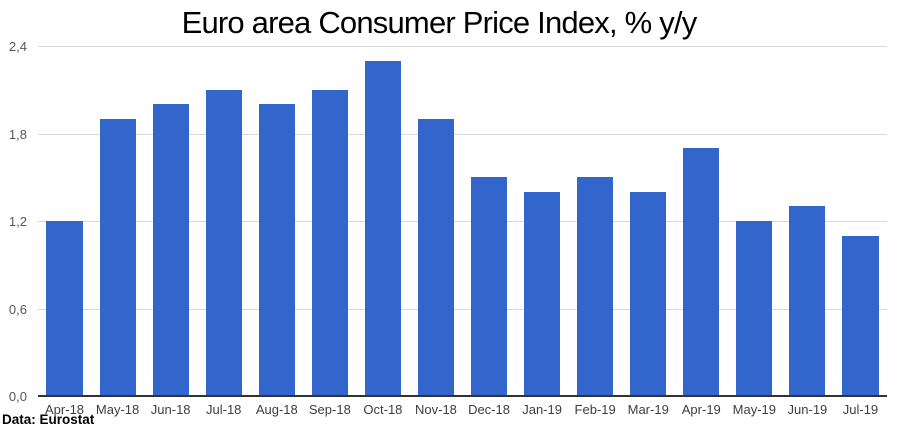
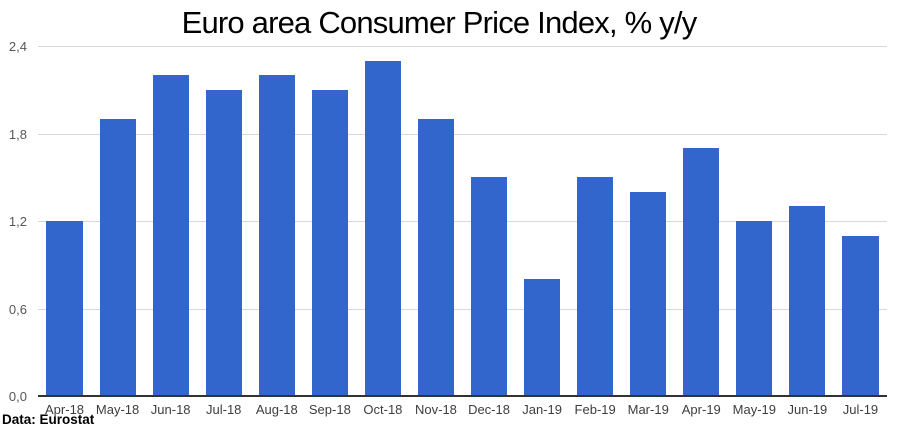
Jun-18: 2,0 -> 2,2
Aug-18: 2,0 -> 2,2
Jan-19: 1,4 -> 0,8
